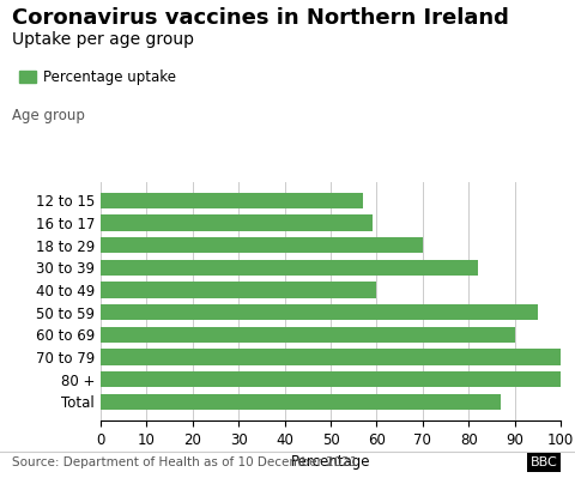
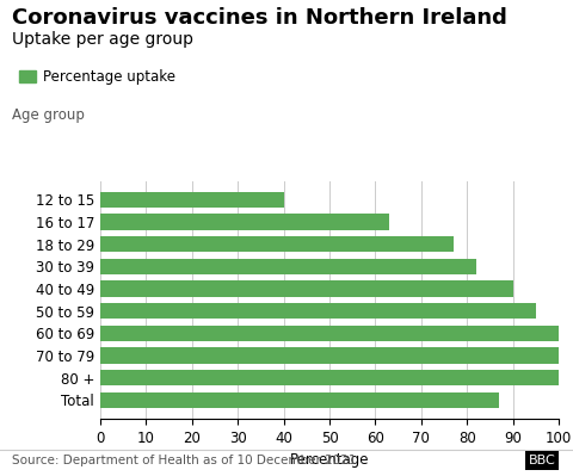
12 to 15: 57 -> 40
16 to 17: 59 -> 63
18 to 29: 70 -> 77
40 to 49: 60 -> 90
60 to 69: 90 -> 100
